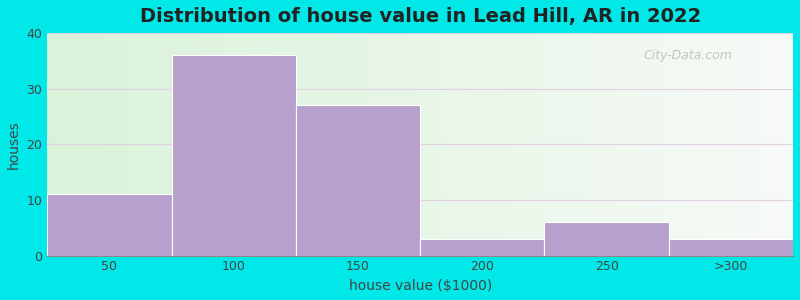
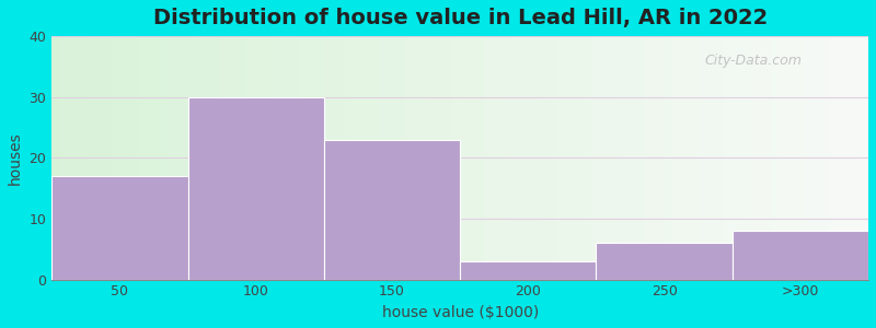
50: 11 -> 17
100: 36 -> 30
150: 27 -> 23
>300: 3 -> 8
